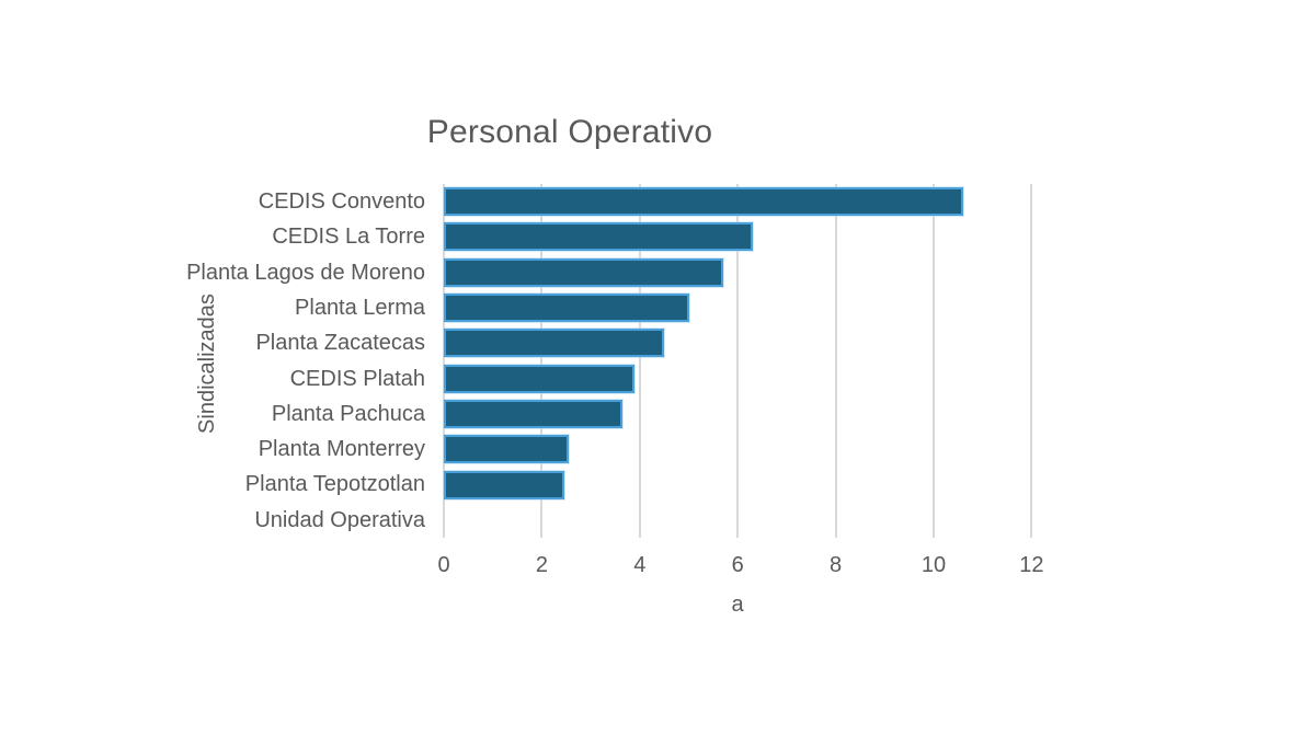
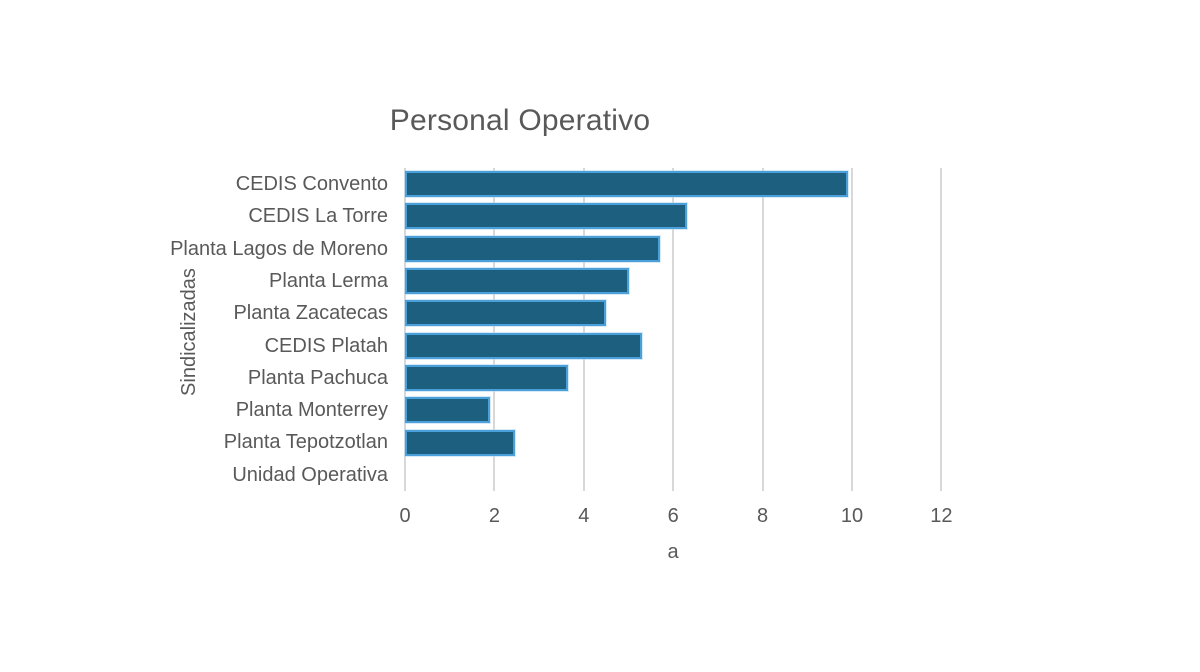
CEDIS Convento: 10.6 -> 9.9
CEDIS Platah: 3.9 -> 5.3
Planta Monterrey: 2.5 -> 1.9
